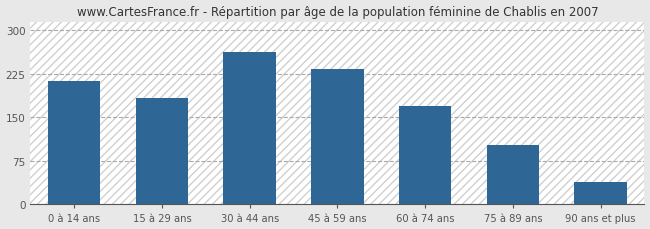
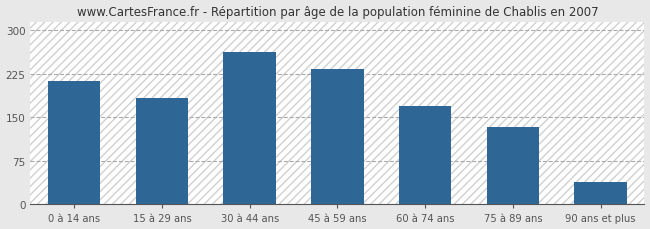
75 à 89 ans: 102 -> 133
